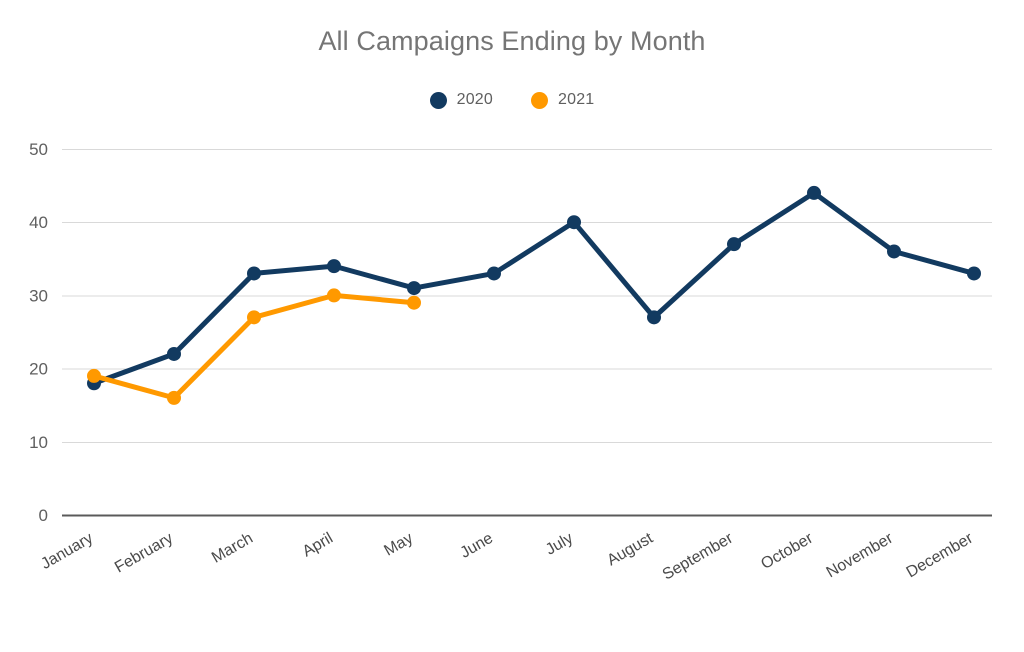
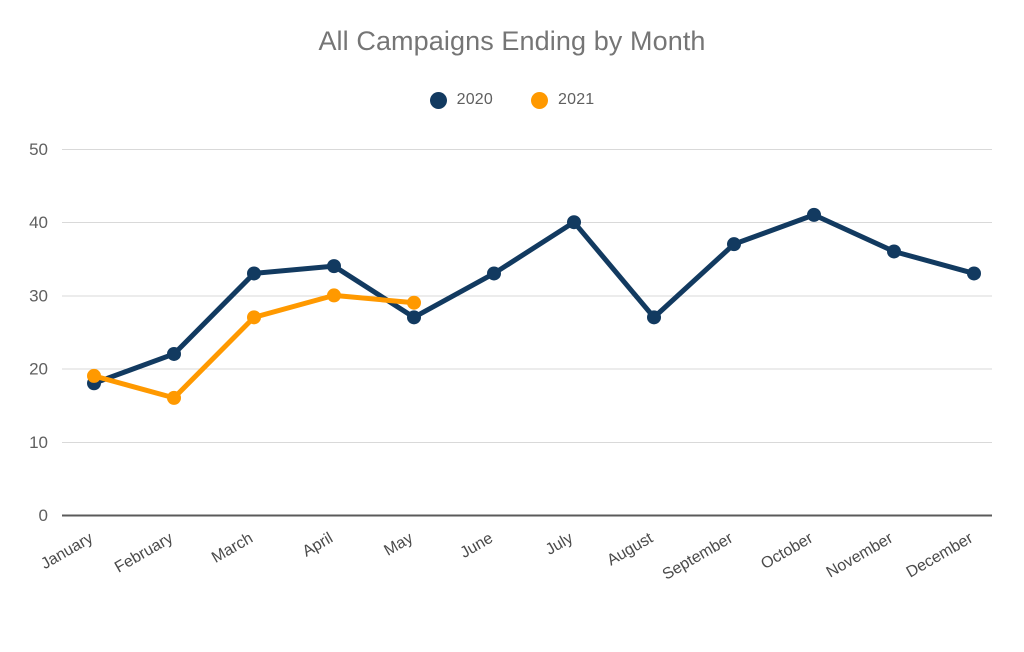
2020/May: 31 -> 27
2020/October: 44 -> 41
